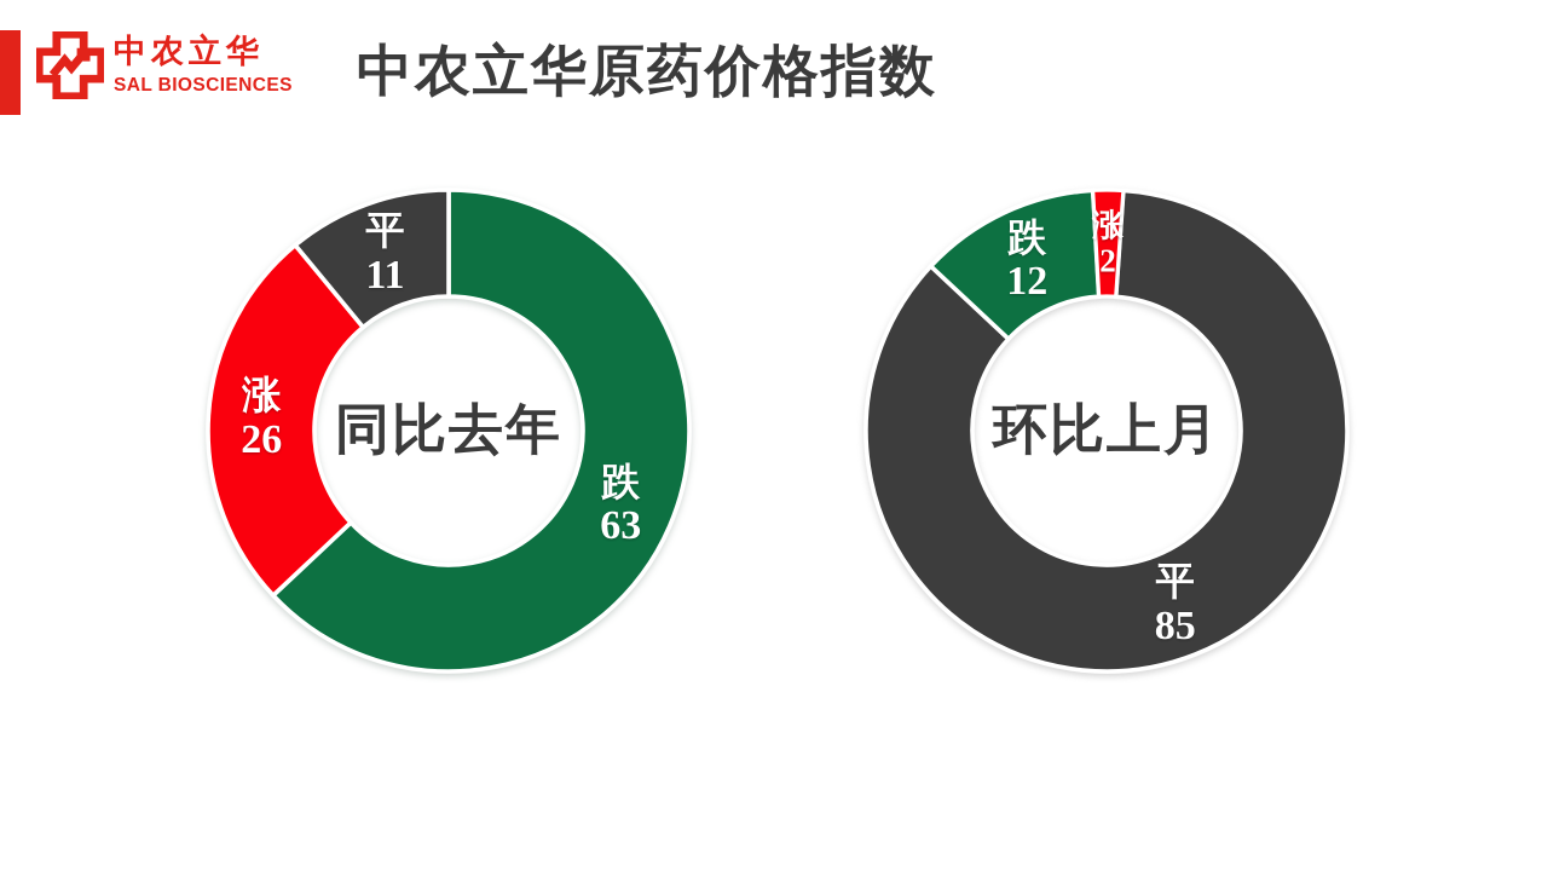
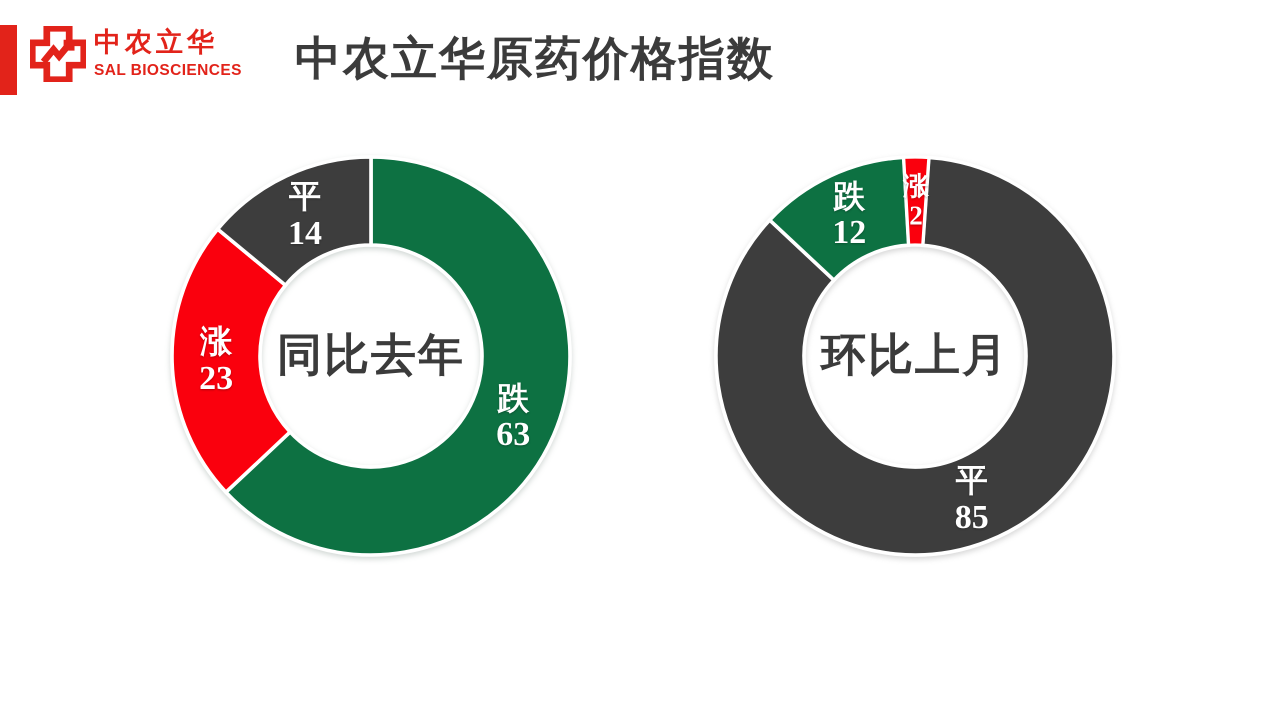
同比去年/涨: 26 -> 23
同比去年/平: 11 -> 14
